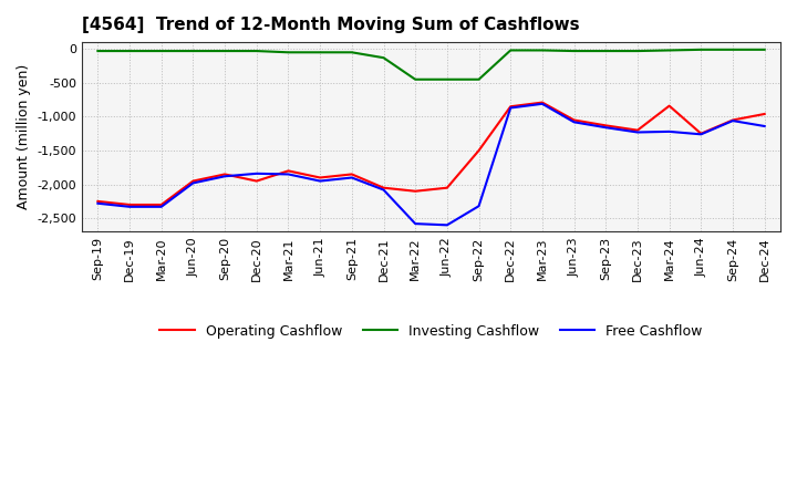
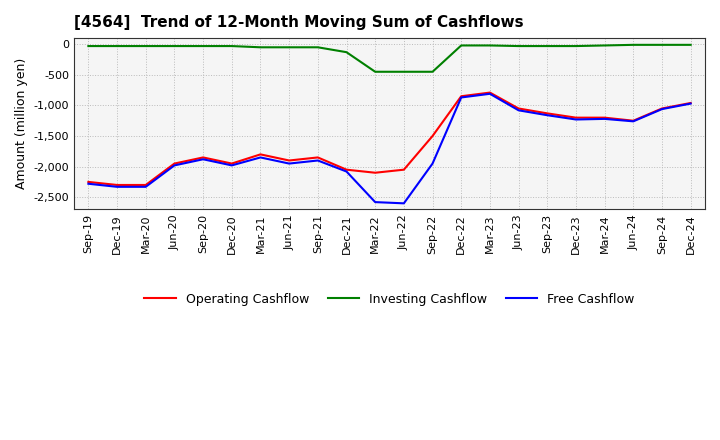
Free Cashflow/Dec-20: -1,840 -> -1,980
Free Cashflow/Sep-22: -2,320 -> -1,950
Operating Cashflow/Mar-24: -840 -> -1,200
Free Cashflow/Dec-24: -1,140 -> -970
